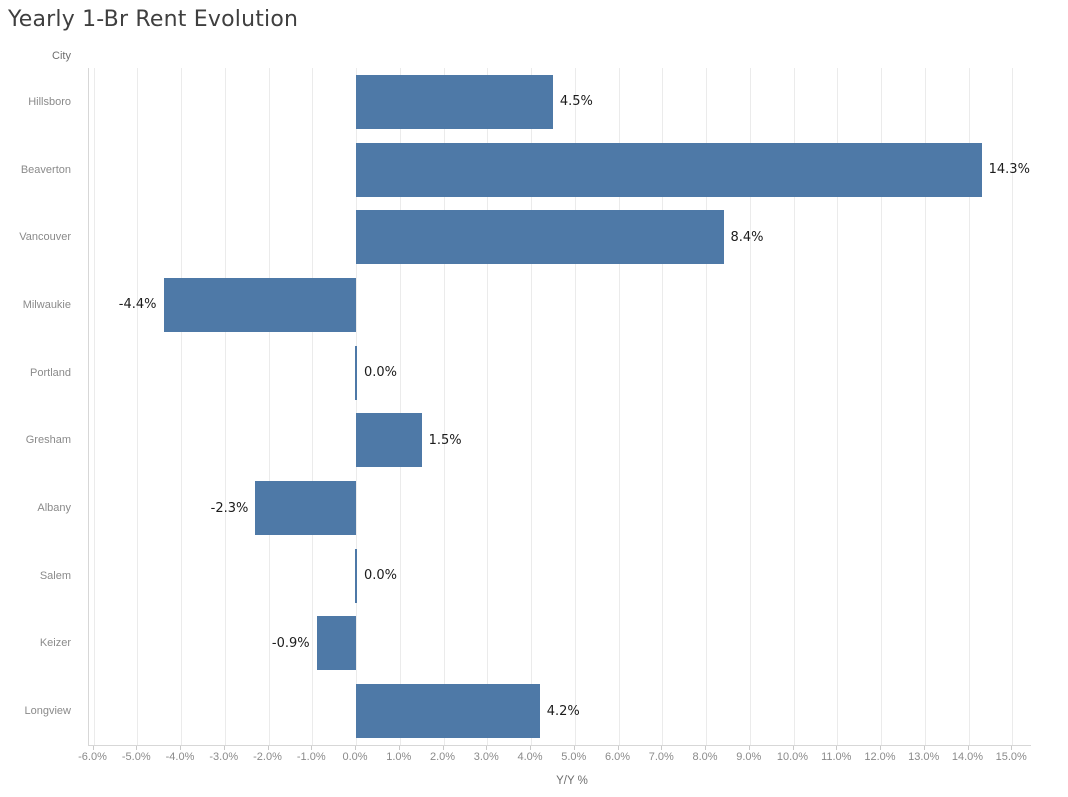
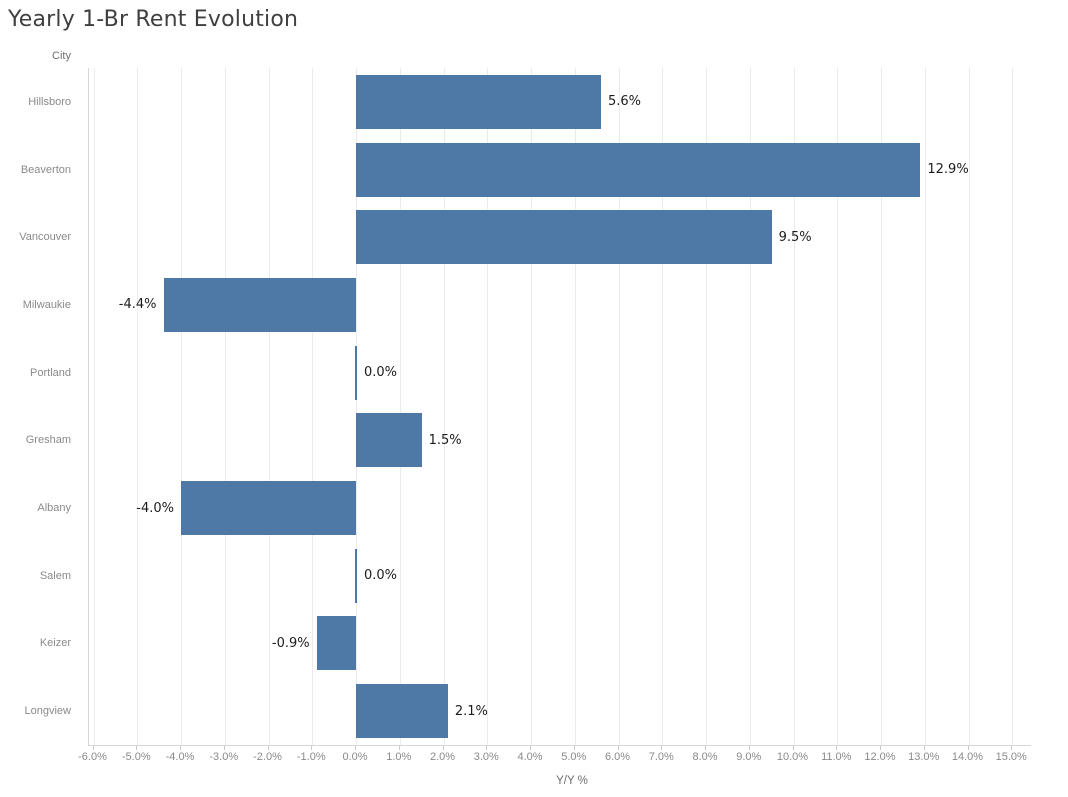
Hillsboro: 4.5% -> 5.6%
Beaverton: 14.3% -> 12.9%
Vancouver: 8.4% -> 9.5%
Albany: -2.3% -> -4.0%
Longview: 4.2% -> 2.1%
